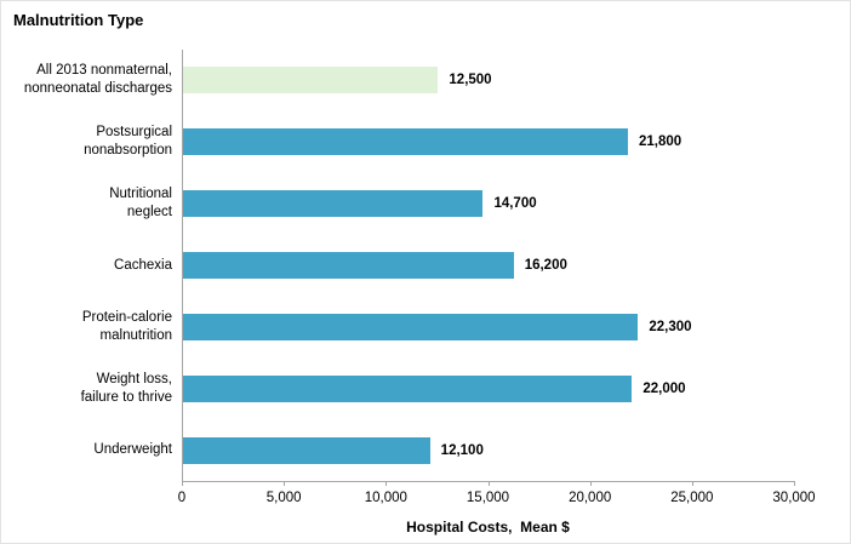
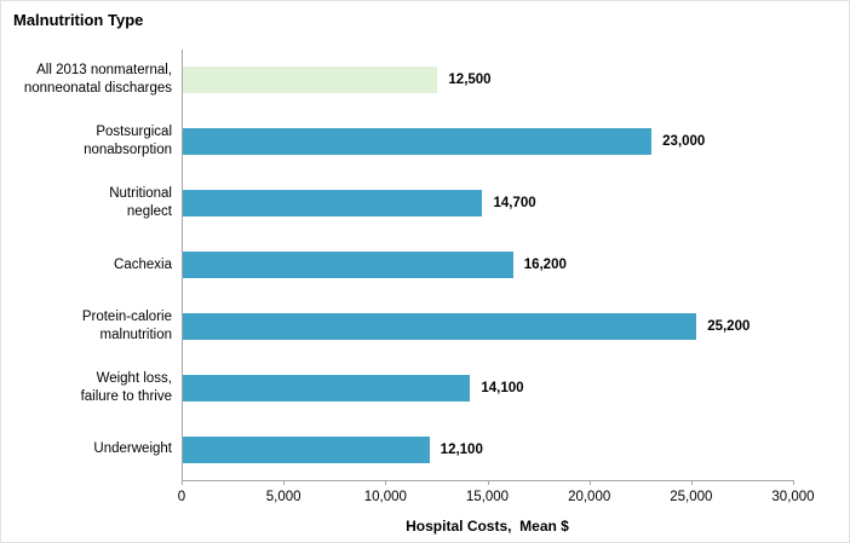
Postsurgical nonabsorption: 21,800 -> 23,000
Protein-calorie malnutrition: 22,300 -> 25,200
Weight loss, failure to thrive: 22,000 -> 14,100
